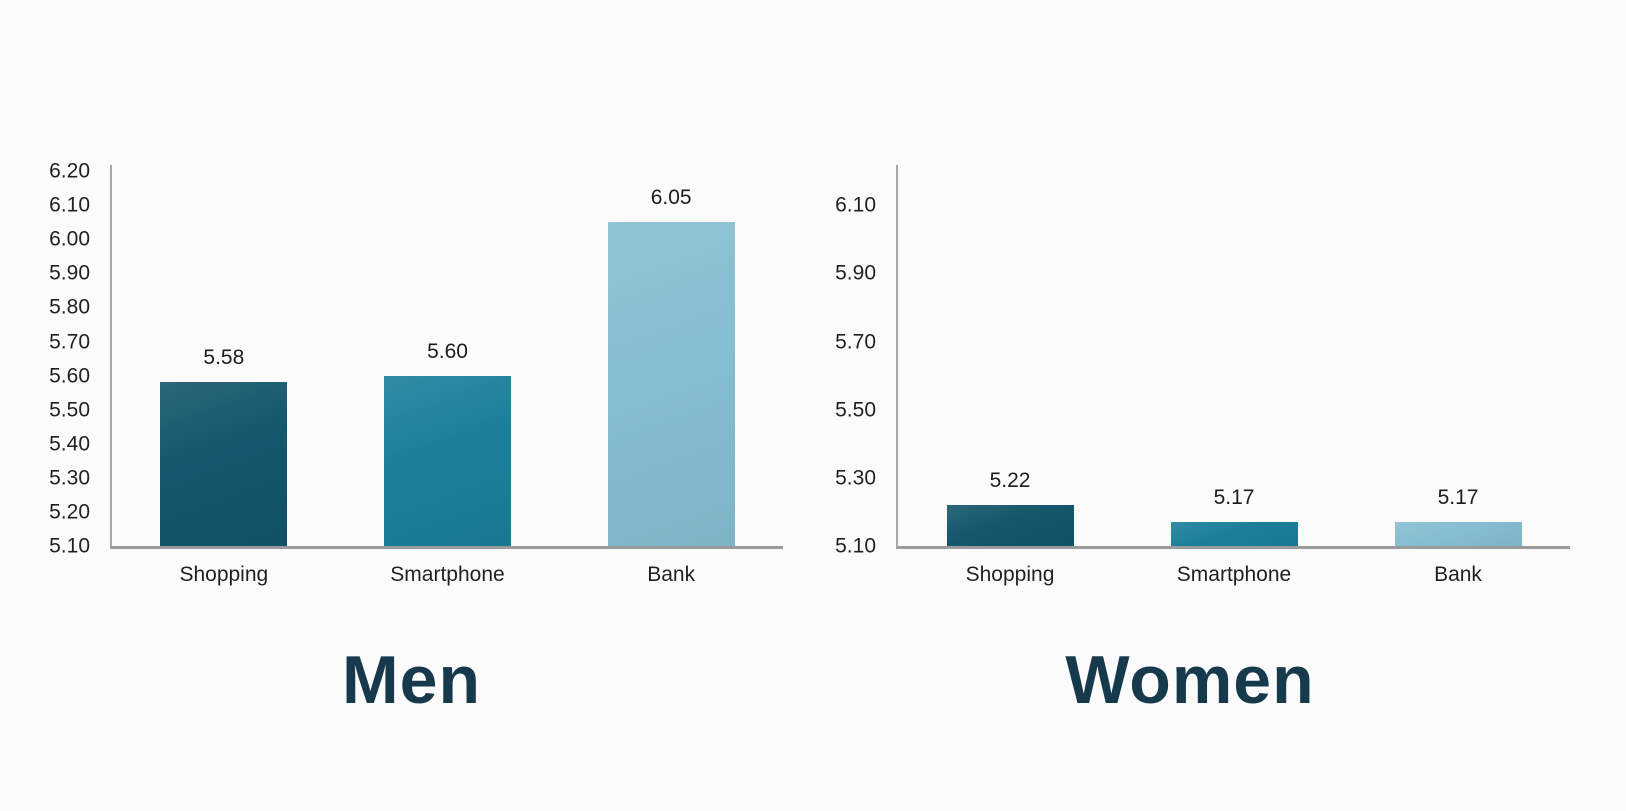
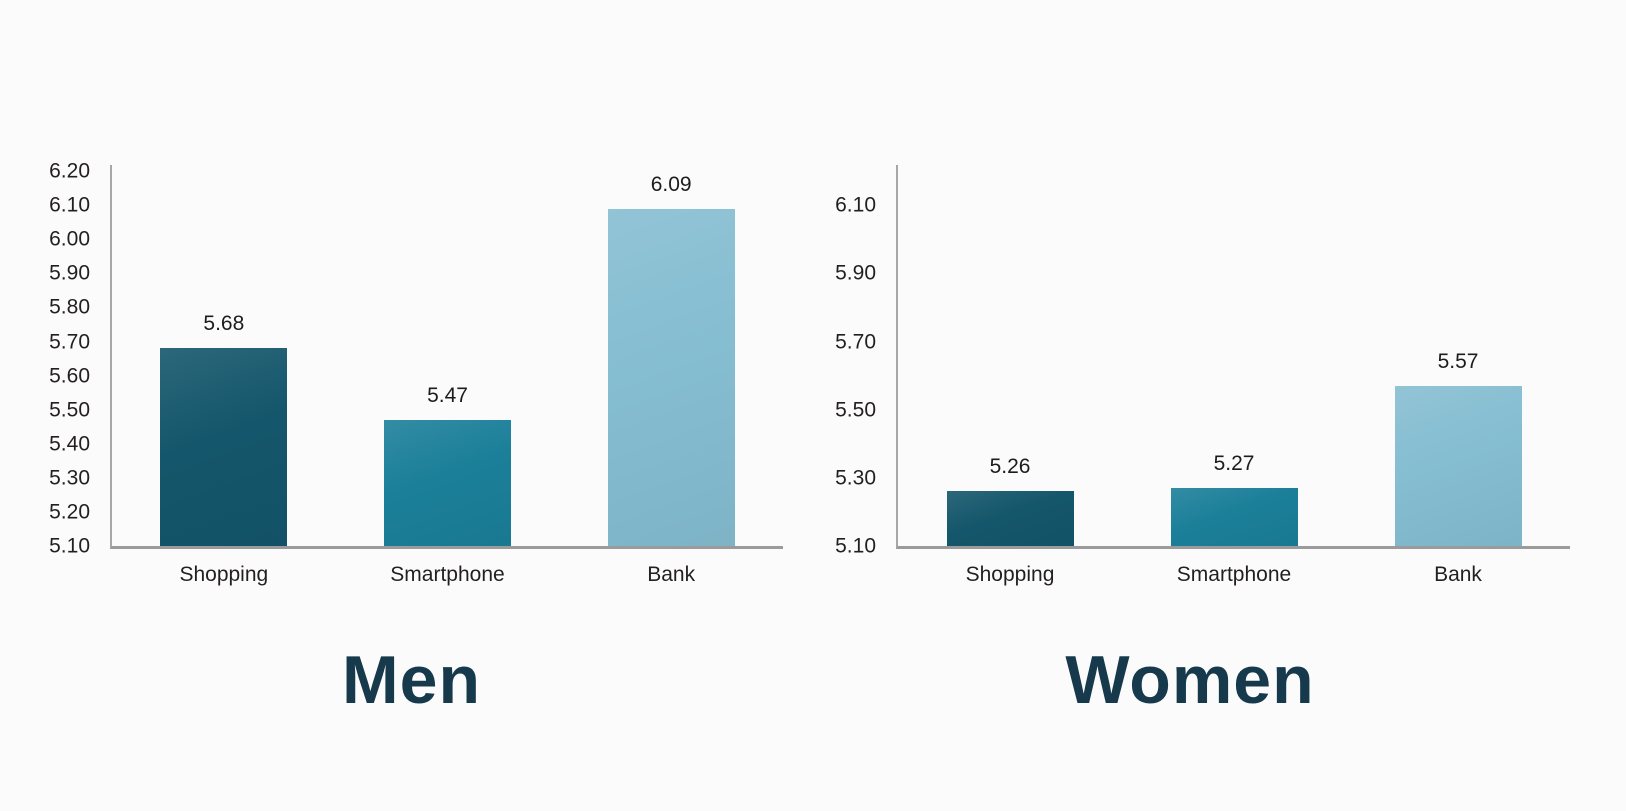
Men/Shopping: 5.58 -> 5.68
Men/Smartphone: 5.60 -> 5.47
Men/Bank: 6.05 -> 6.09
Women/Shopping: 5.22 -> 5.26
Women/Smartphone: 5.17 -> 5.27
Women/Bank: 5.17 -> 5.57
